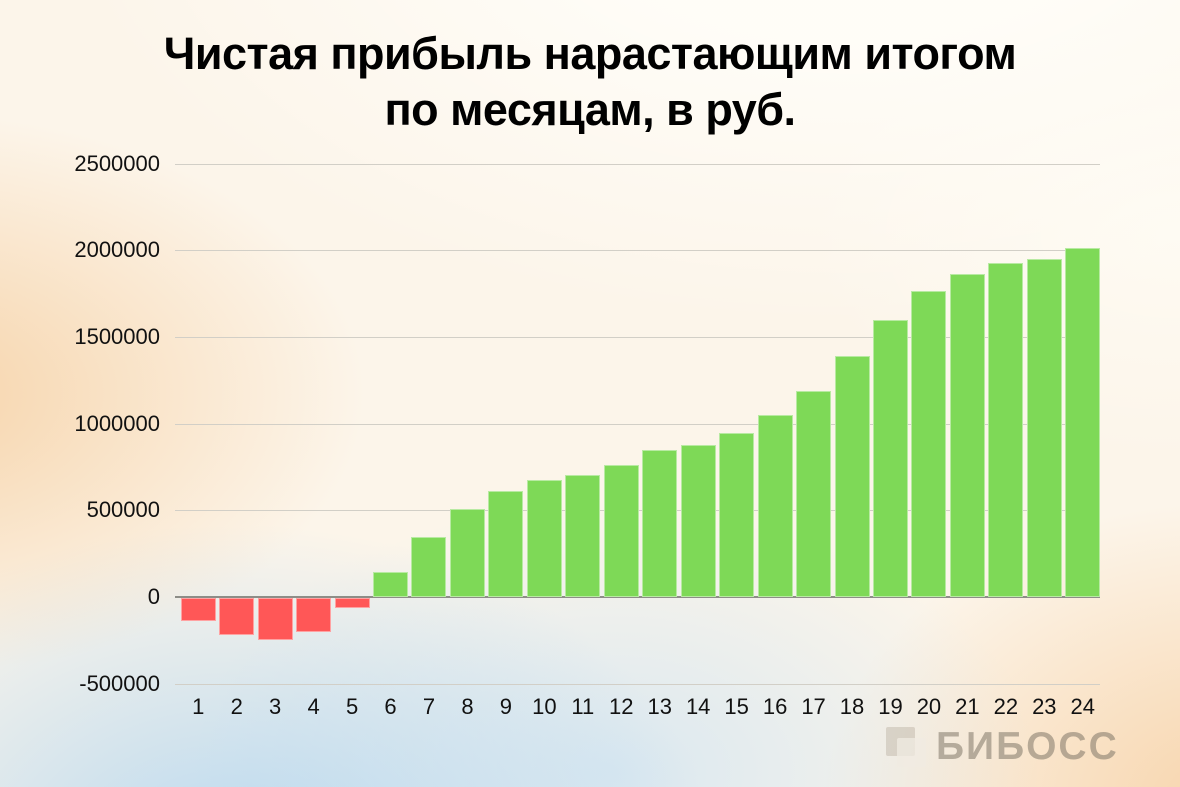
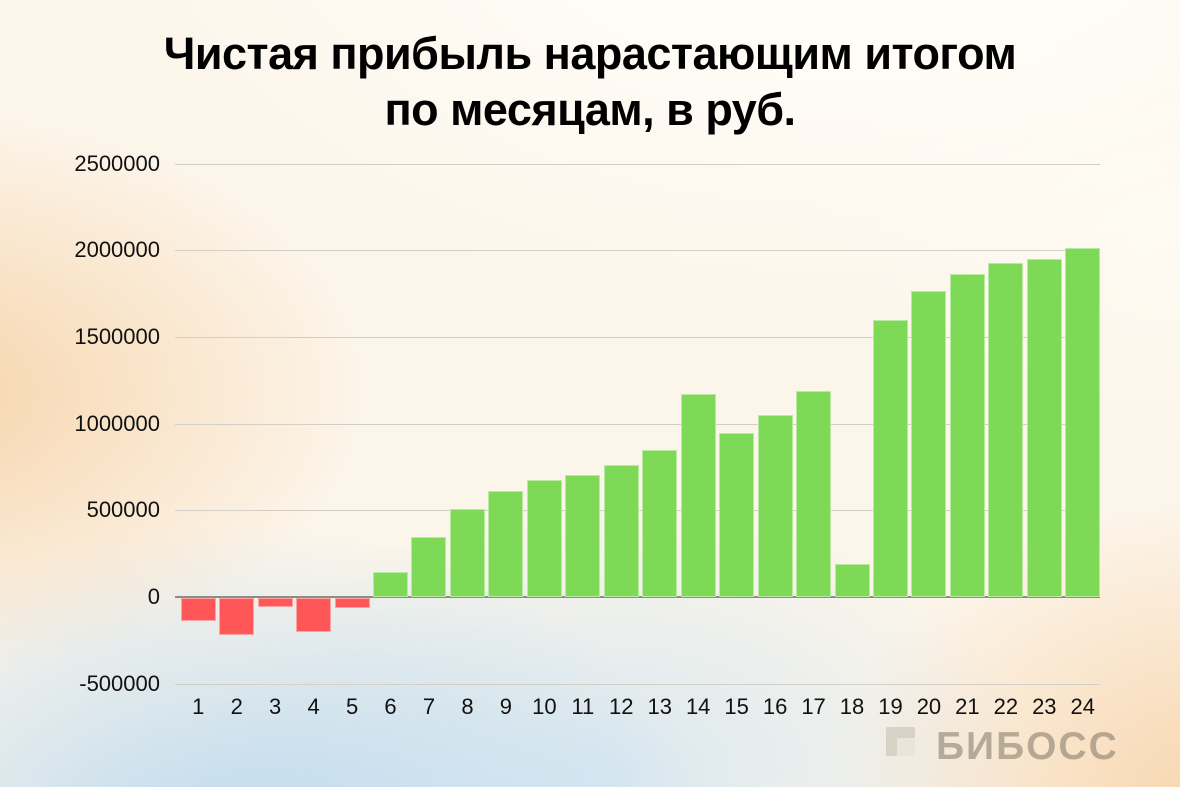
3: -240000 -> -50000
14: 880000 -> 1170000
18: 1390000 -> 190000
